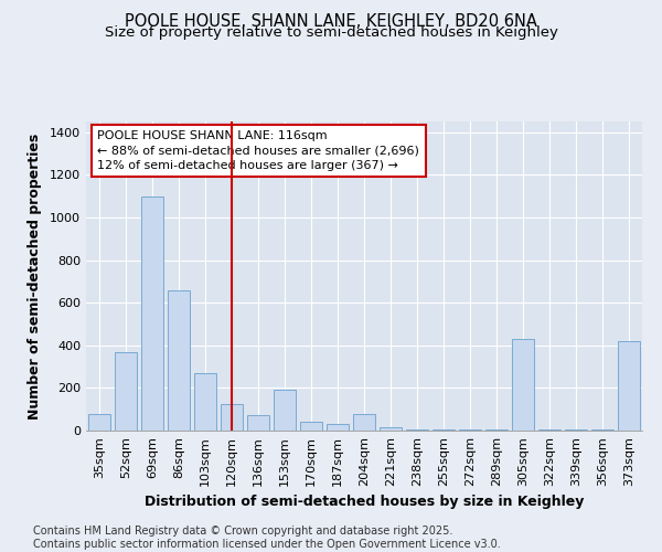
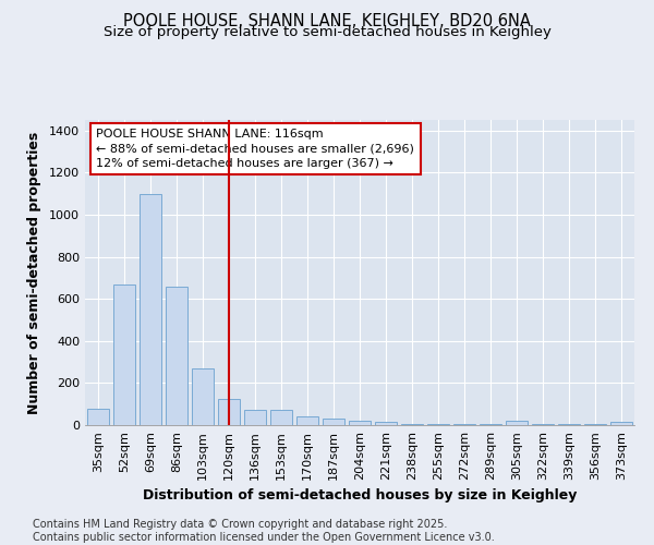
52sqm: 370 -> 670
153sqm: 190 -> 80
204sqm: 80 -> 20
305sqm: 430 -> 20
373sqm: 420 -> 20
